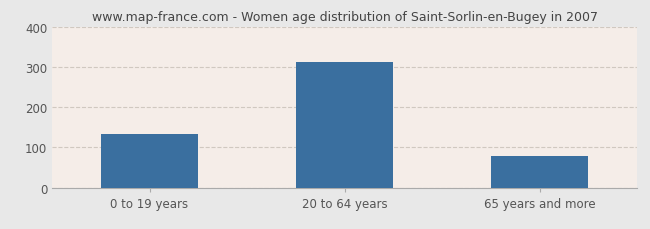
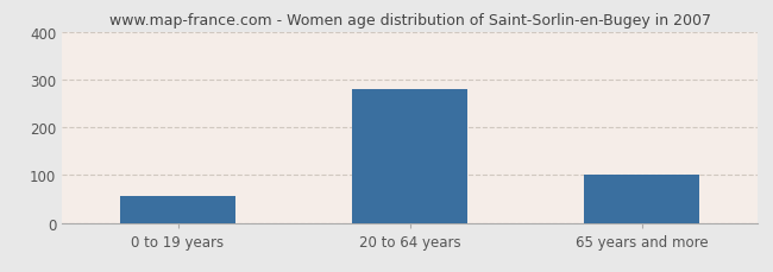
0 to 19 years: 132 -> 55
20 to 64 years: 312 -> 280
65 years and more: 79 -> 100
